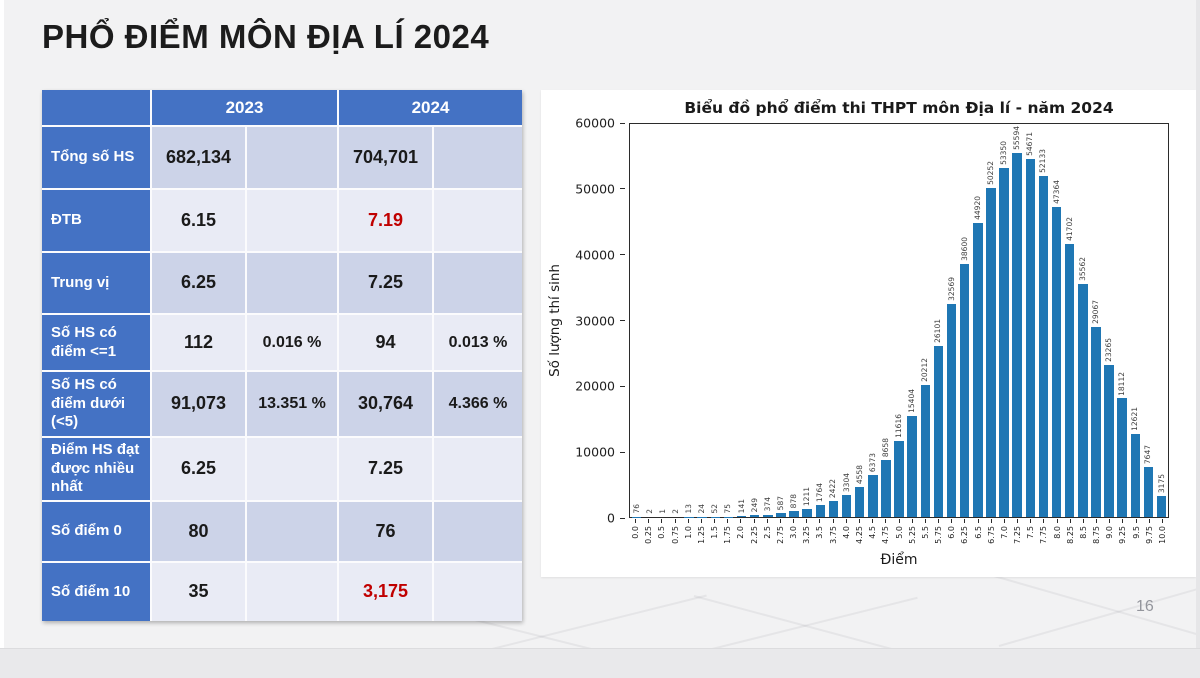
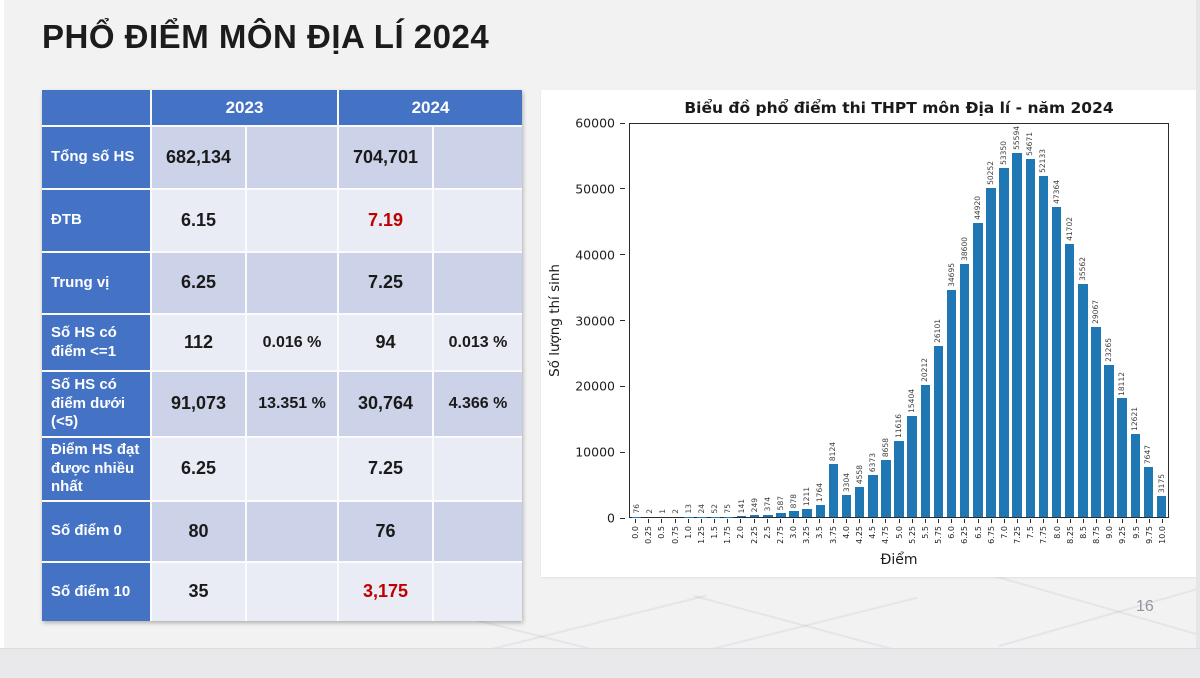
3.75: 2422 -> 8124
6.0: 32569 -> 34695
